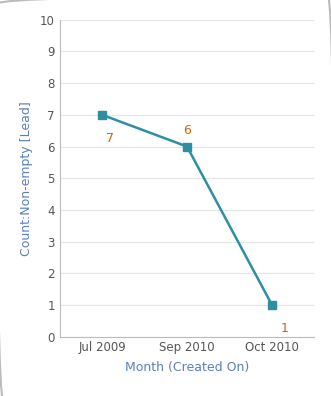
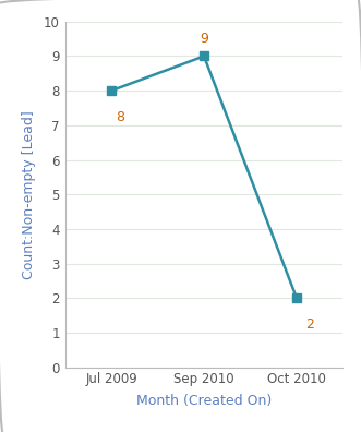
Jul 2009: 7 -> 8
Sep 2010: 6 -> 9
Oct 2010: 1 -> 2
